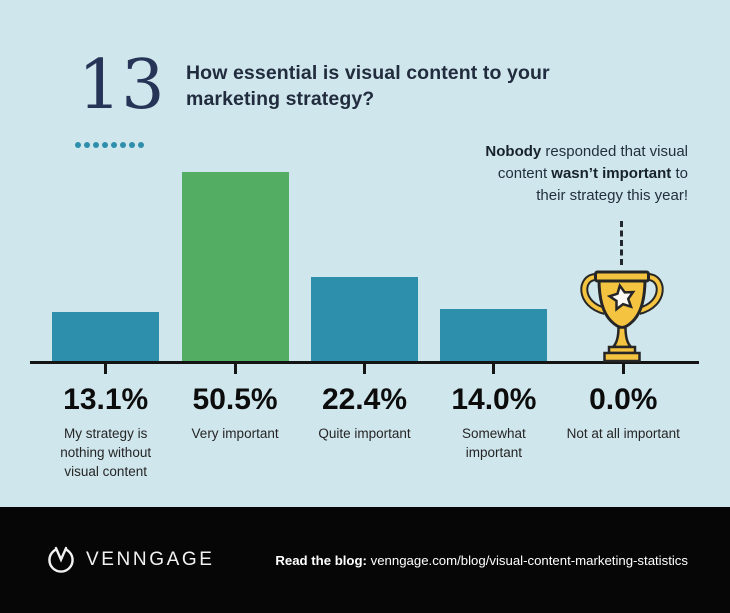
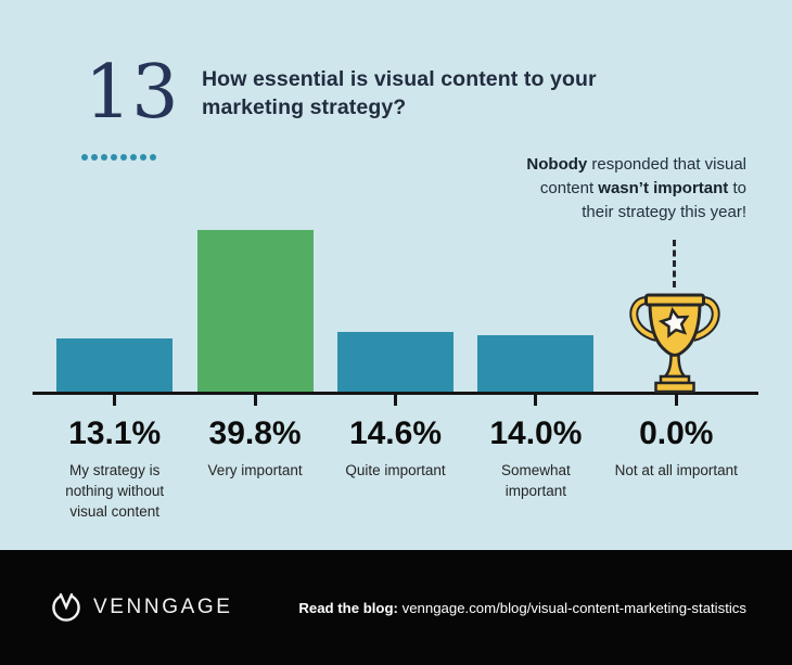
Very important: 50.5% -> 39.8%
Quite important: 22.4% -> 14.6%
